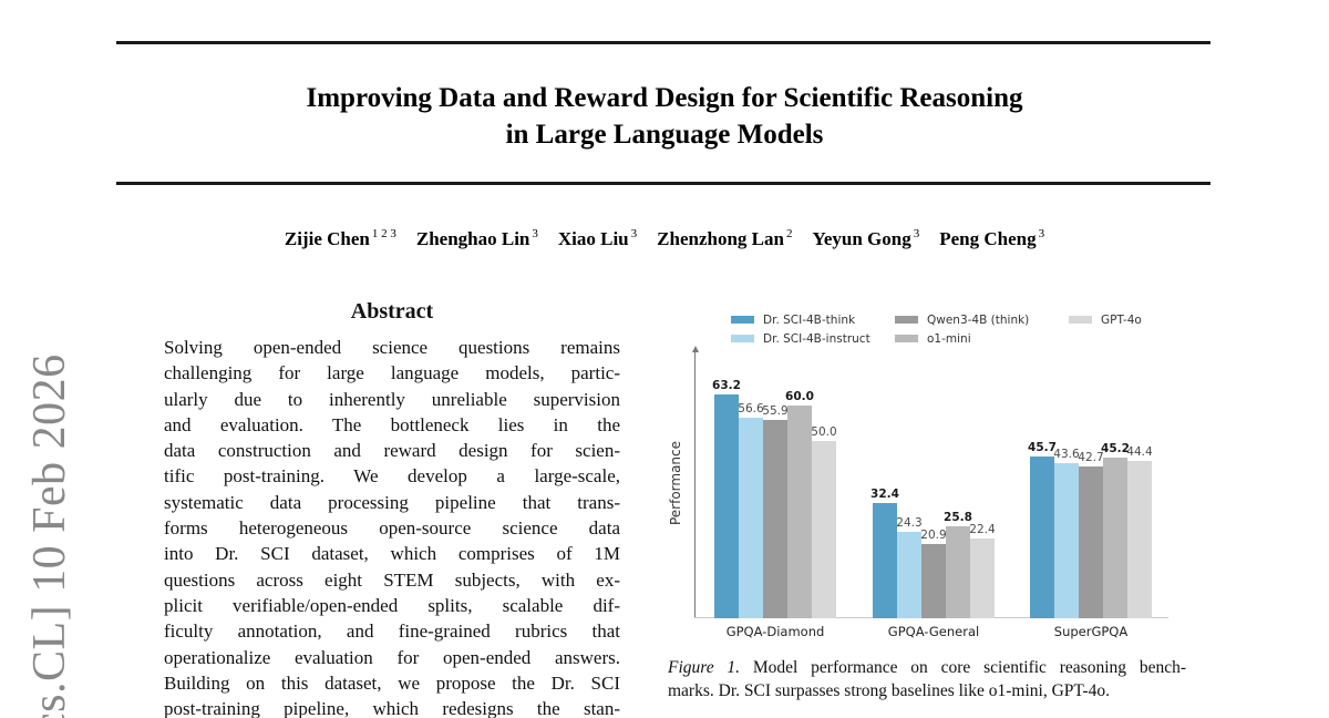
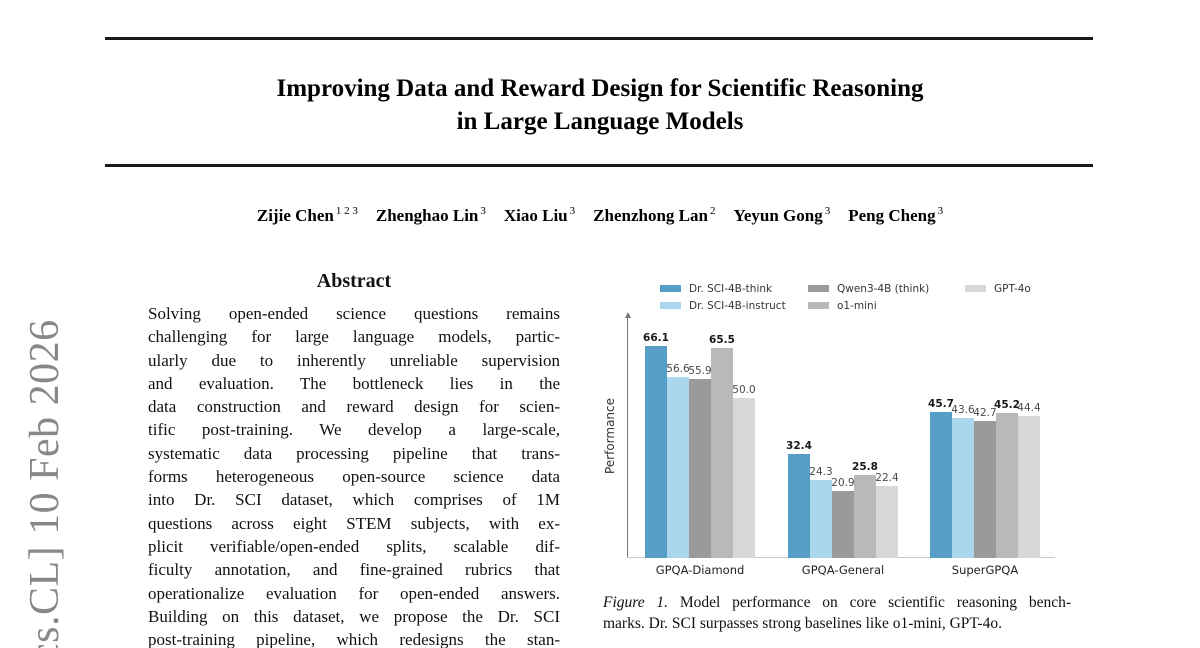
Dr. SCI-4B-think/GPQA-Diamond: 63.2 -> 66.1
o1-mini/GPQA-Diamond: 60.0 -> 65.5
